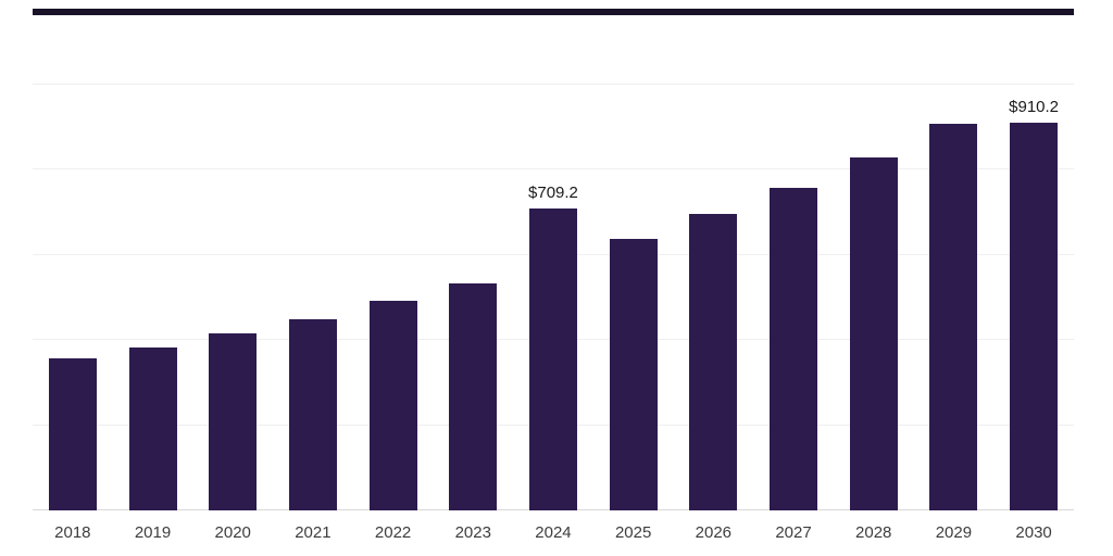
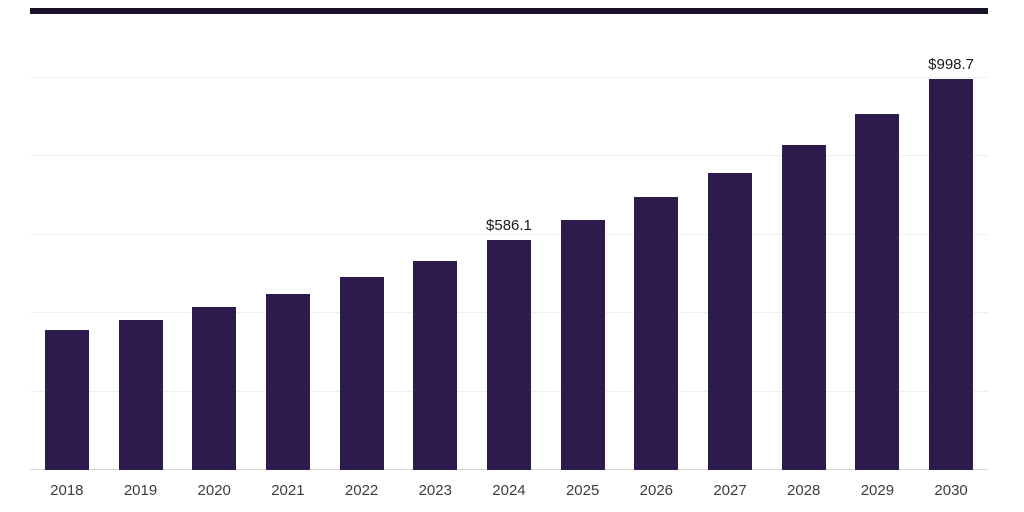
2024: $709.2 -> $586.1
2030: $910.2 -> $998.7
